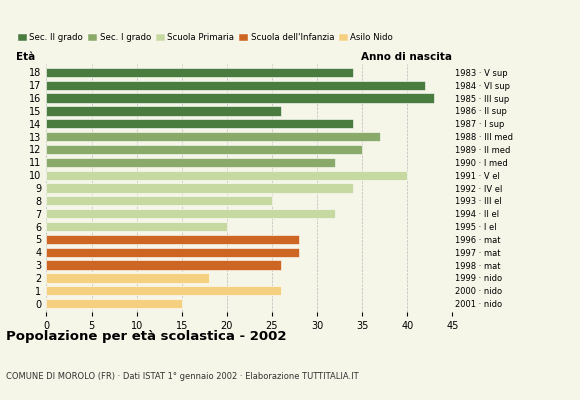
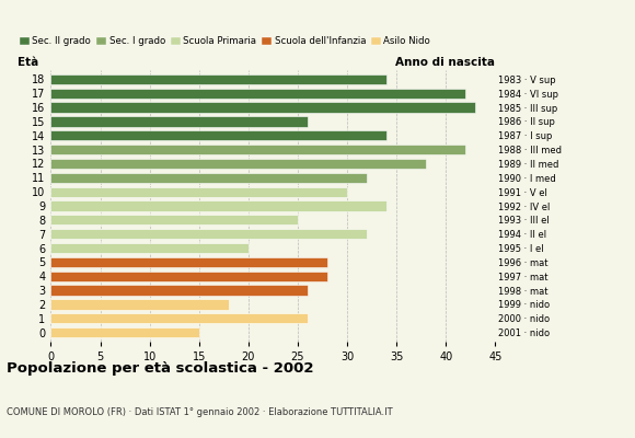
13: 37 -> 42
12: 35 -> 38
10: 40 -> 30
